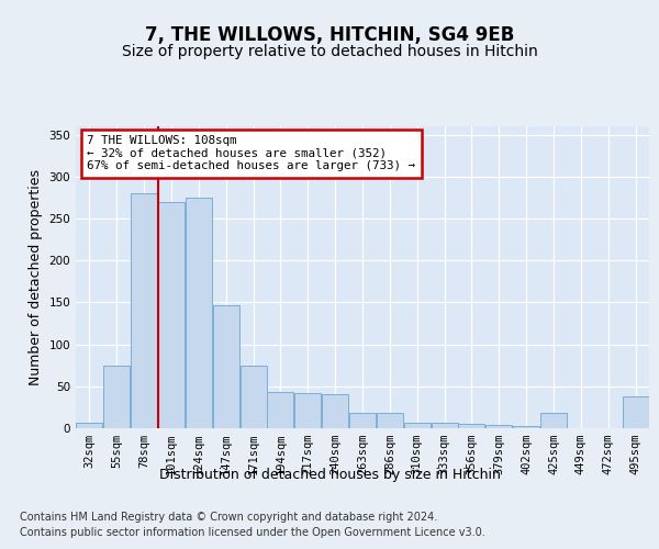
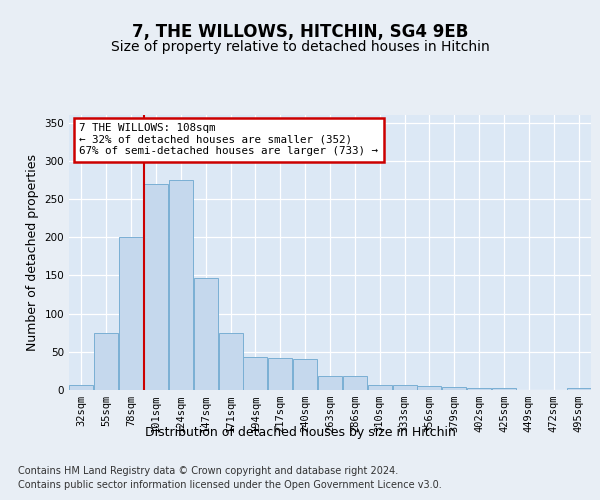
78sqm: 280 -> 200
425sqm: 18 -> 3
495sqm: 38 -> 3
